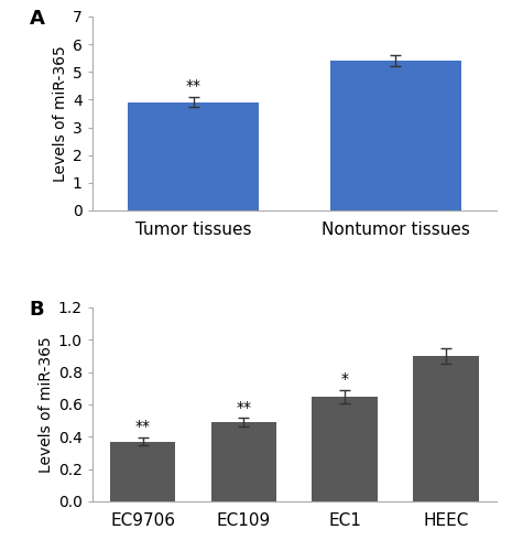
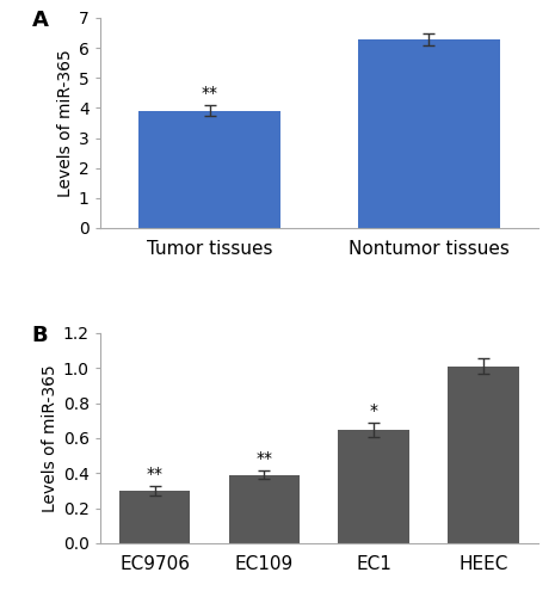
Nontumor tissues: 5.4 -> 6.3
EC9706: 0.37 -> 0.30
EC109: 0.49 -> 0.39
HEEC: 0.90 -> 1.01
